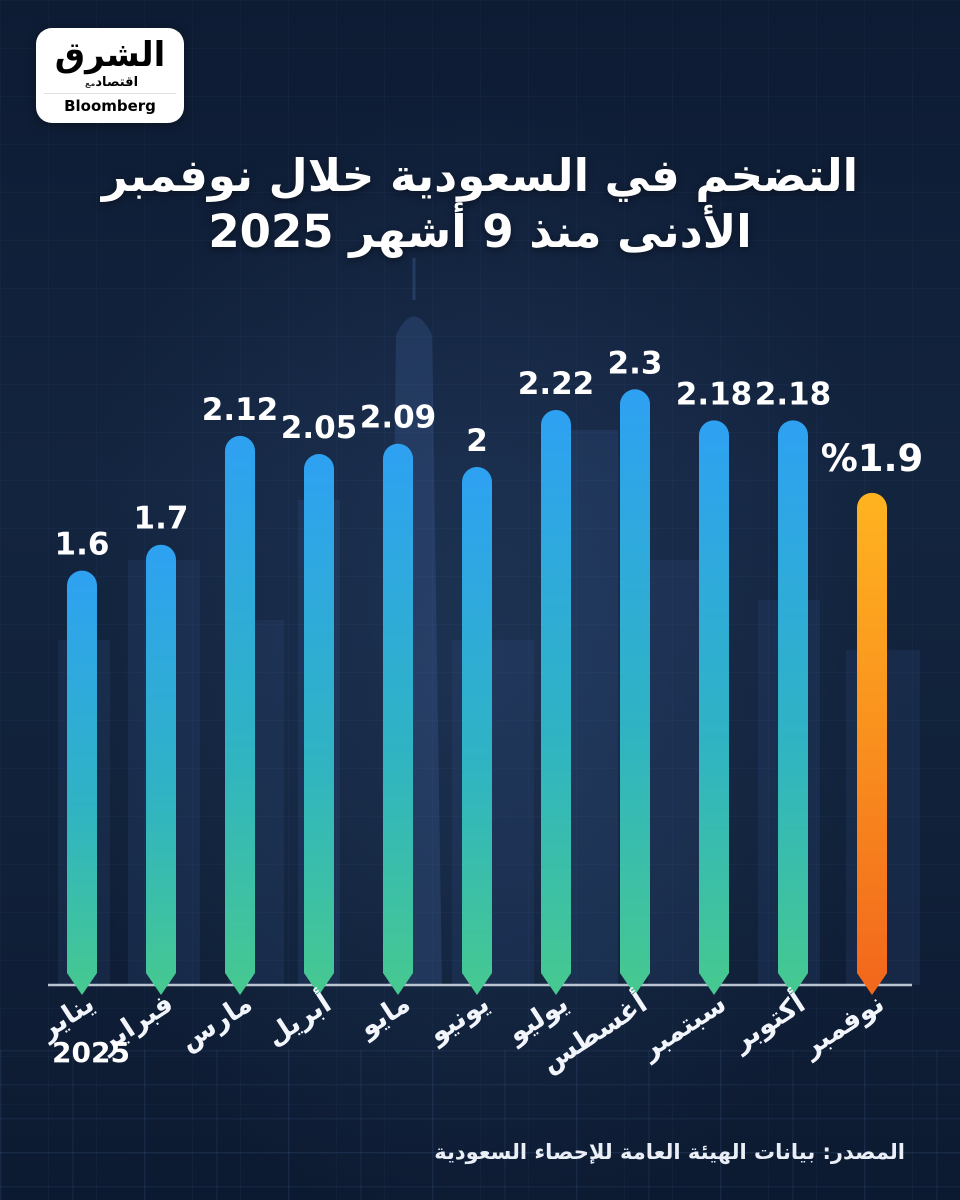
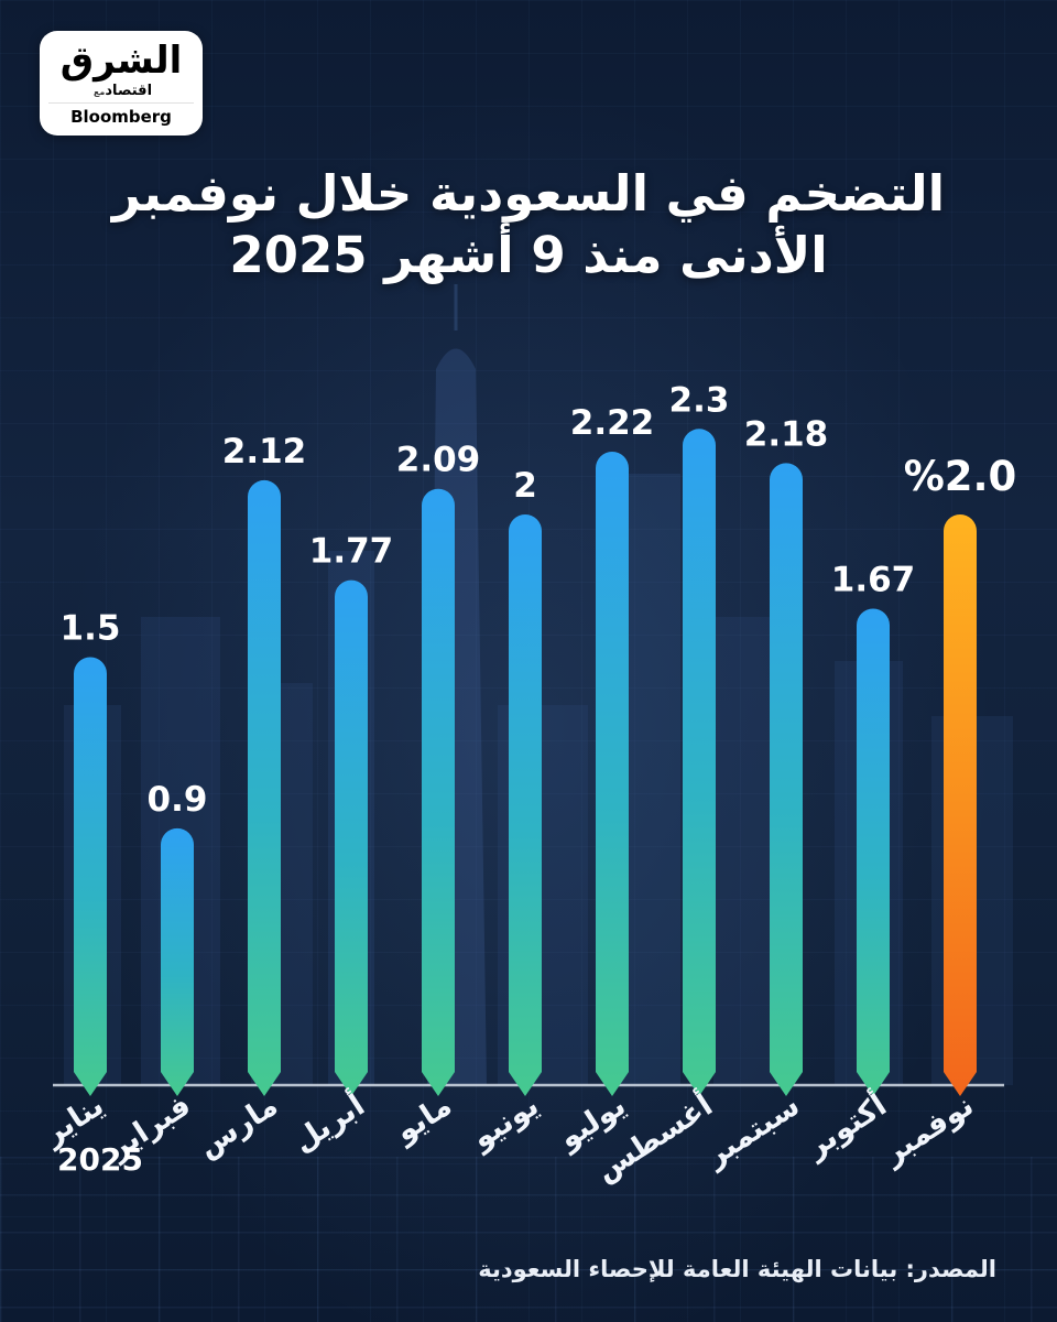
يناير: 1.6 -> 1.5
فبراير: 1.7 -> 0.9
أبريل: 2.05 -> 1.77
أكتوبر: 2.18 -> 1.67
نوفمبر: 1.9 -> 2.0
